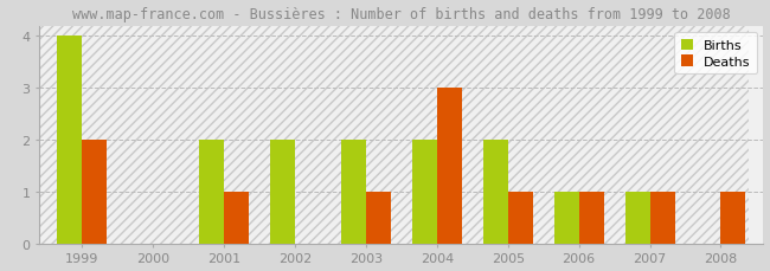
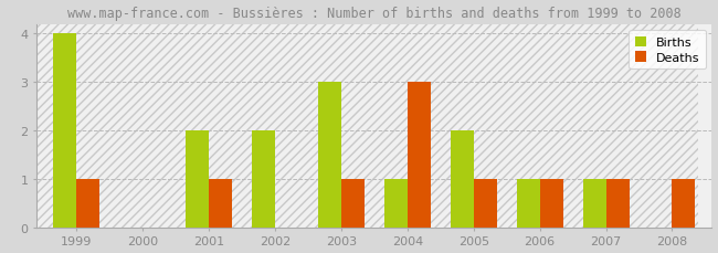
Deaths/1999: 2 -> 1
Births/2003: 2 -> 3
Births/2004: 2 -> 1
